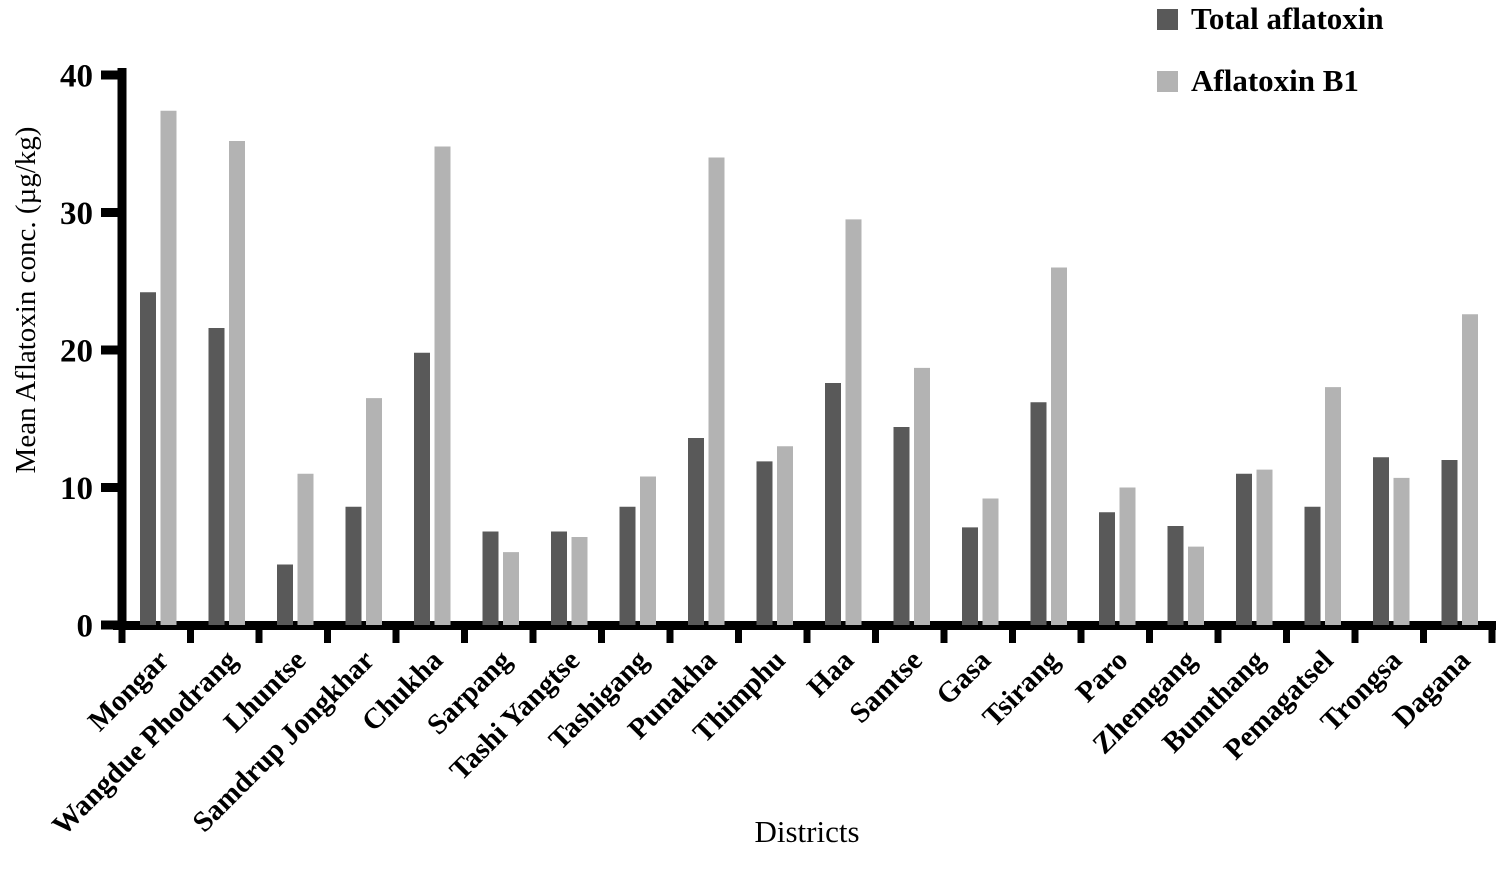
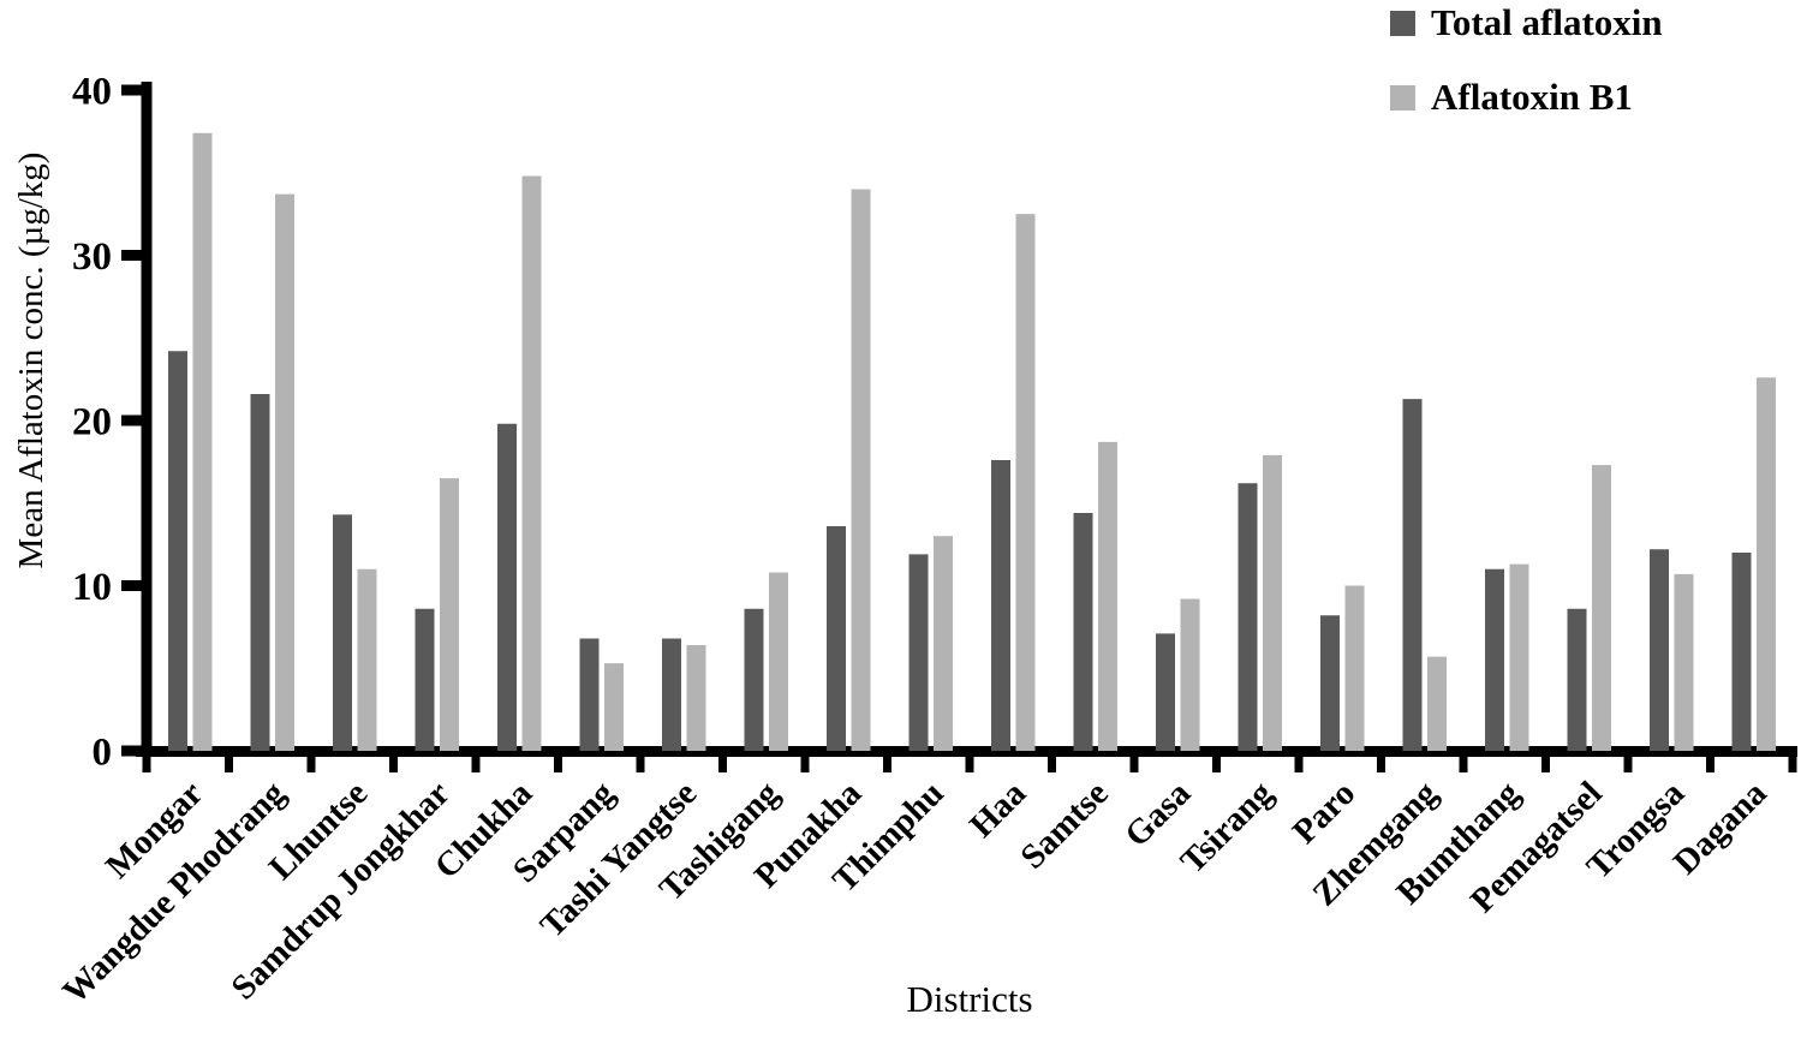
Aflatoxin B1/Wangdue Phodrang: 35.2 -> 33.7
Total aflatoxin/Lhuntse: 4.4 -> 14.3
Aflatoxin B1/Haa: 29.5 -> 32.5
Aflatoxin B1/Tsirang: 26.0 -> 17.9
Total aflatoxin/Zhemgang: 7.2 -> 21.3
